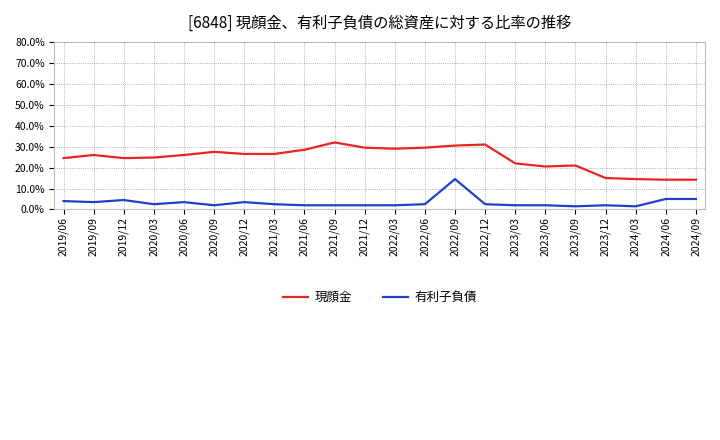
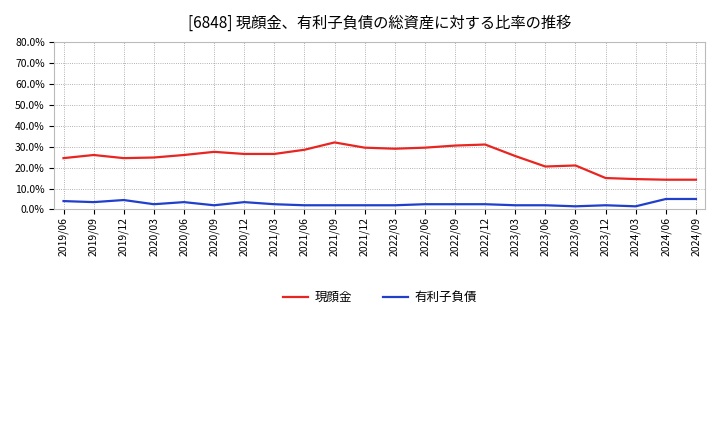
有利子負債/2022/09: 14.5% -> 2.5%
現顔金/2023/03: 22.0% -> 25.5%
